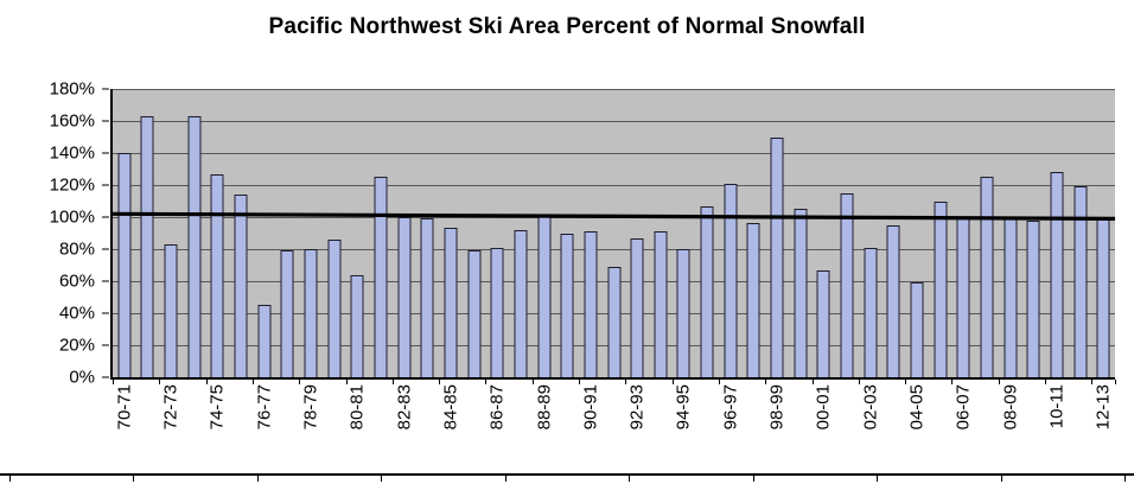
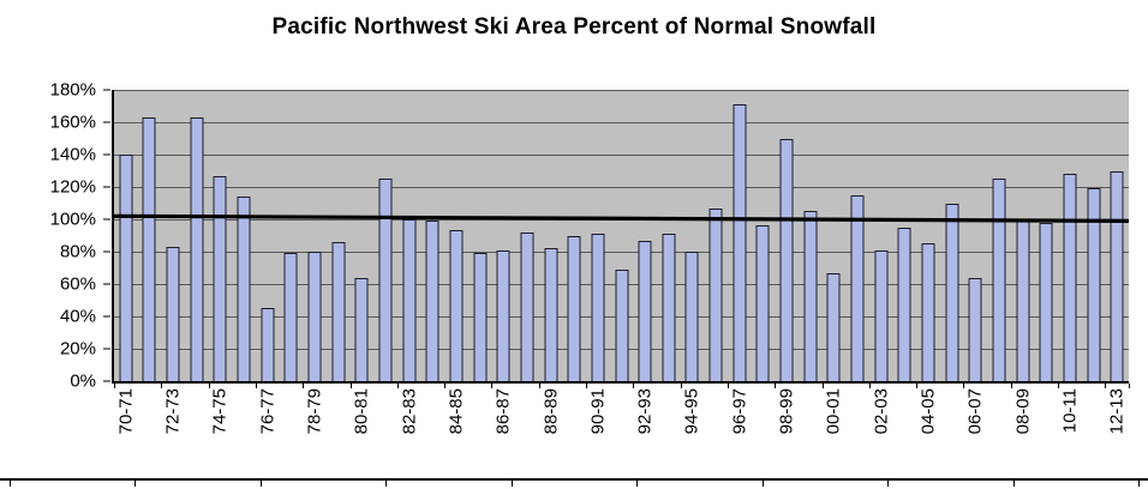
88-89: 101% -> 82%
96-97: 121% -> 171%
04-05: 59% -> 85%
06-07: 100% -> 64%
12-13: 100% -> 130%
